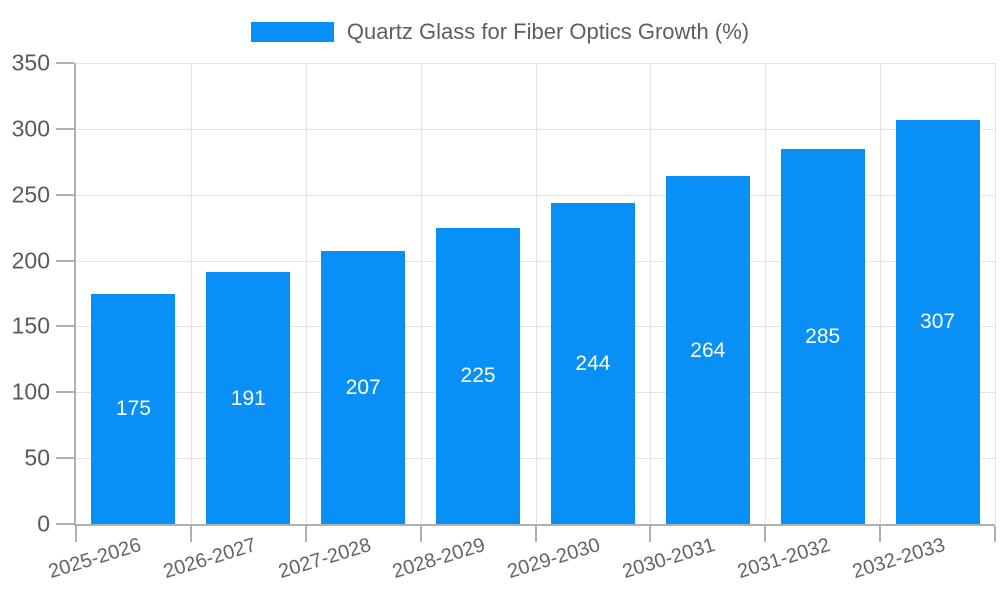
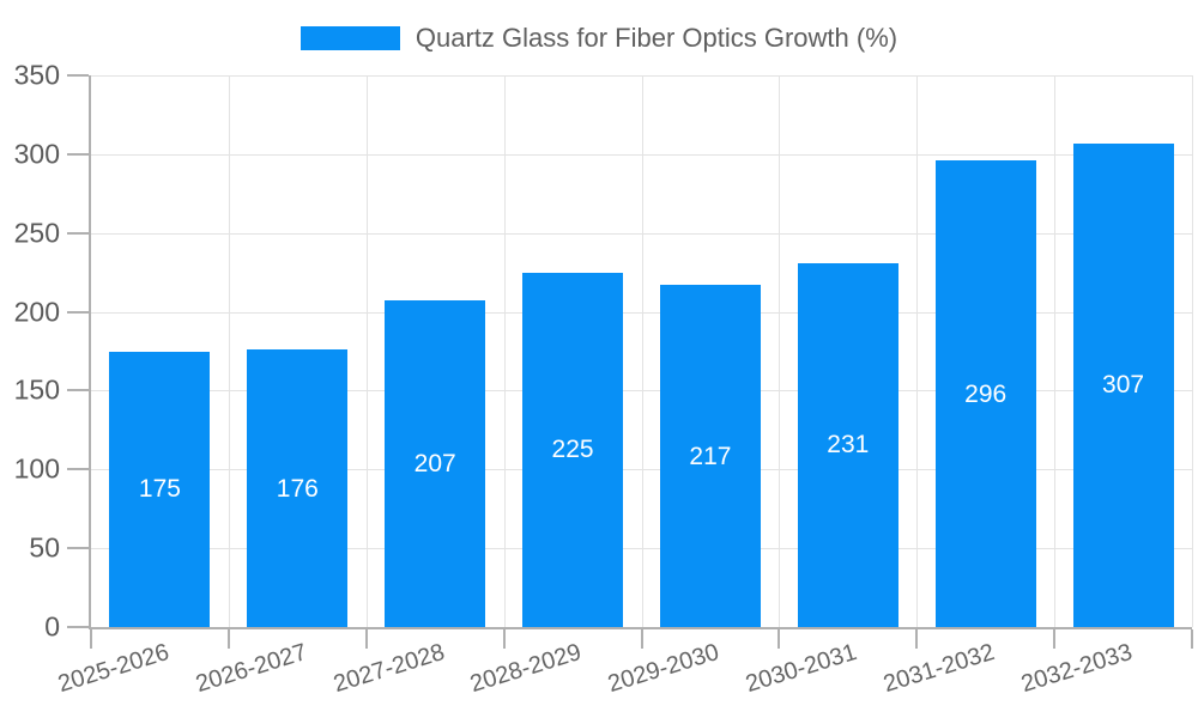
2026-2027: 191 -> 176
2029-2030: 244 -> 217
2030-2031: 264 -> 231
2031-2032: 285 -> 296
